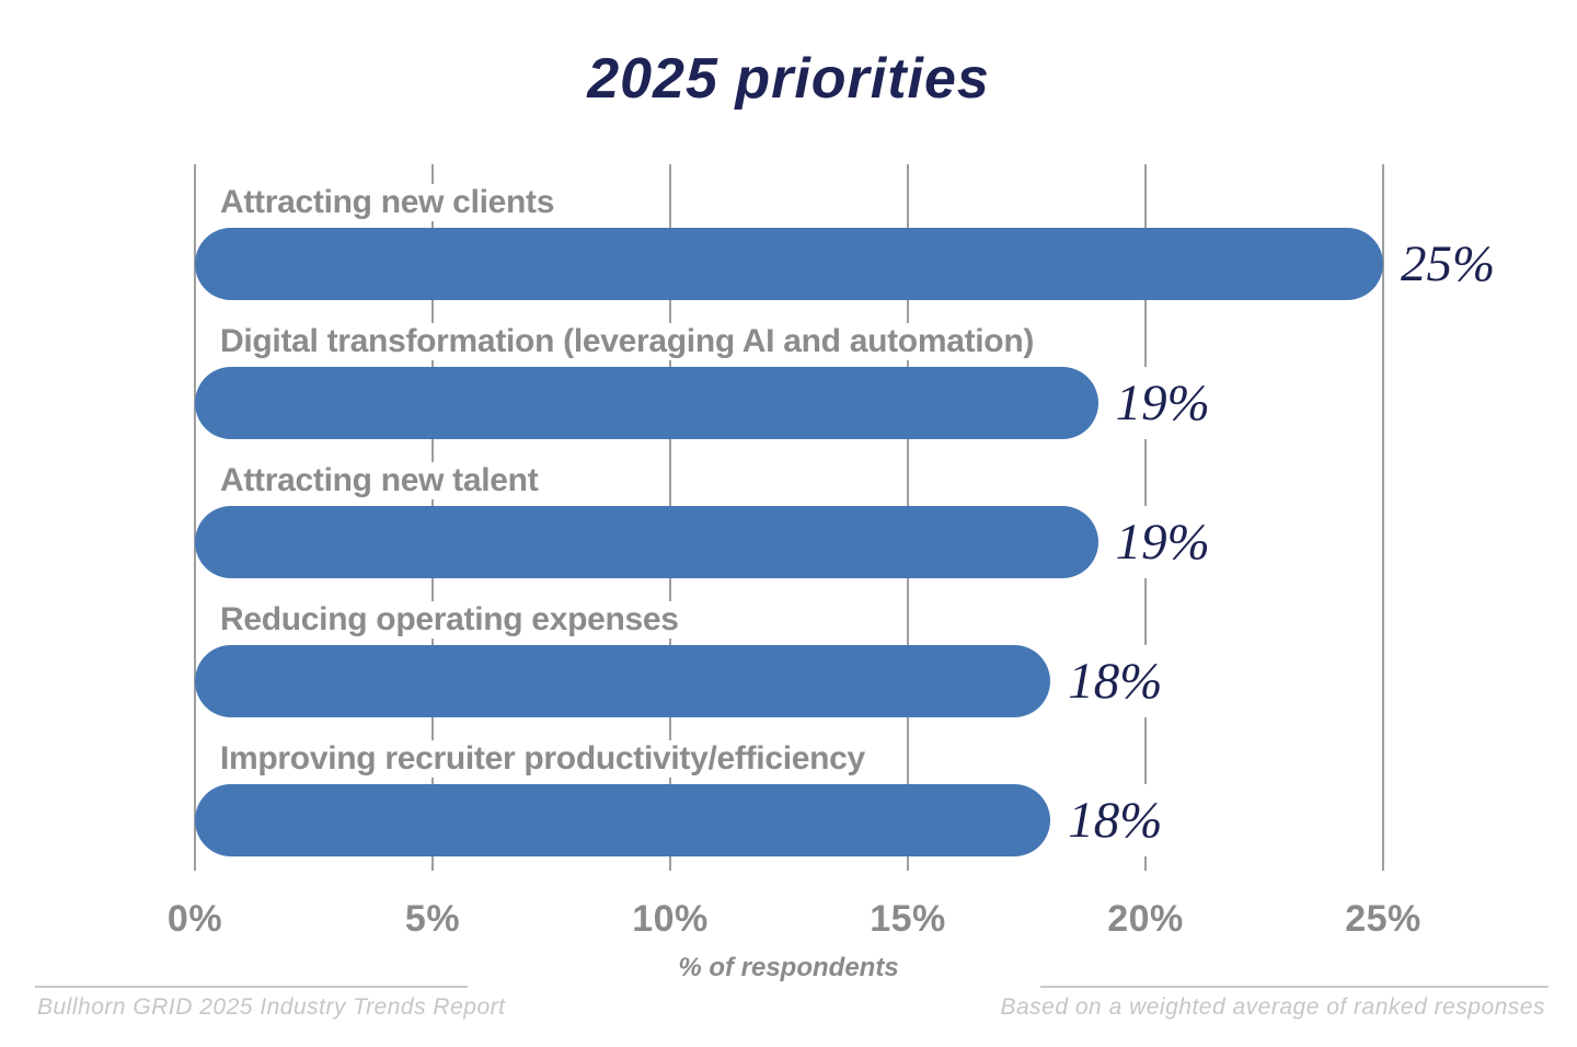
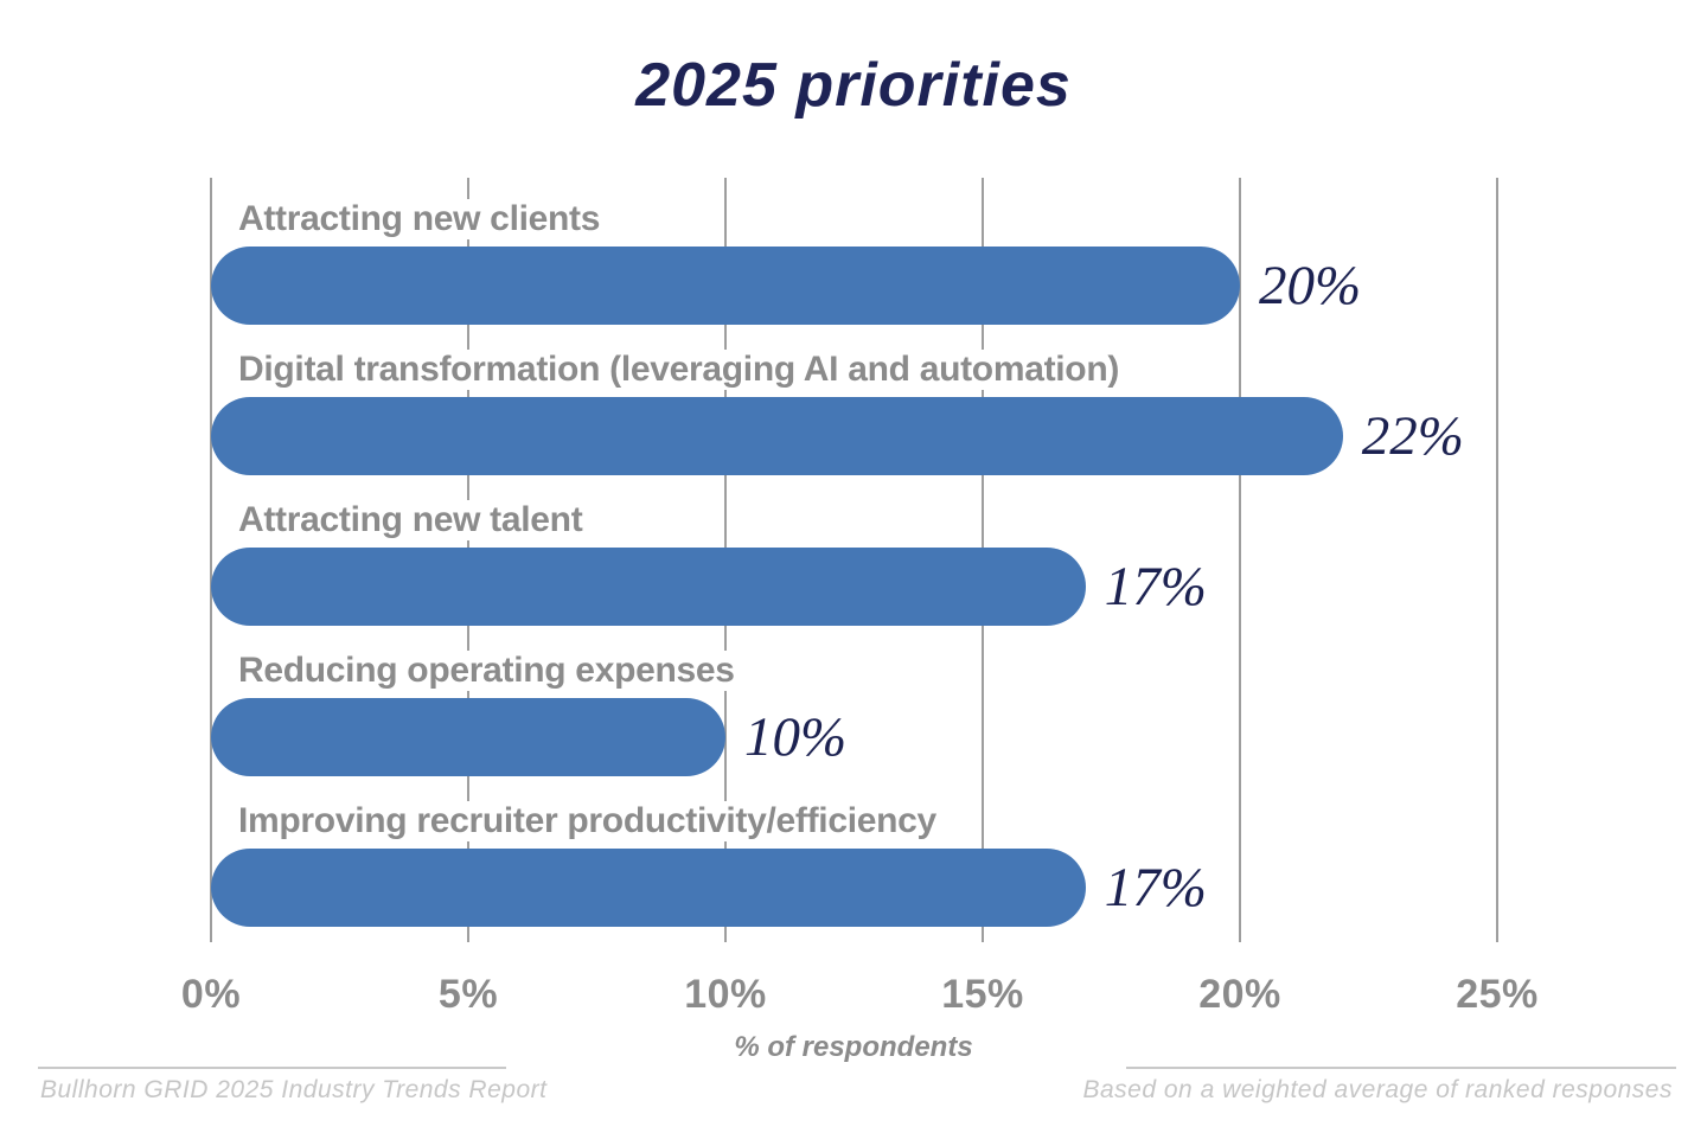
Attracting new clients: 25% -> 20%
Digital transformation (leveraging AI and automation): 19% -> 22%
Attracting new talent: 19% -> 17%
Reducing operating expenses: 18% -> 10%
Improving recruiter productivity/efficiency: 18% -> 17%
